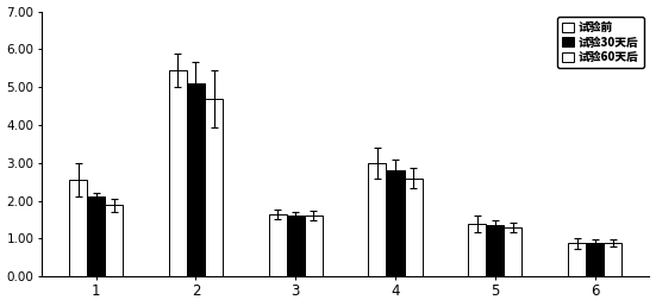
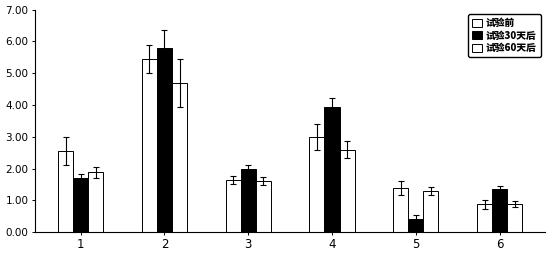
试验30天后/1: 2.10 -> 1.70
试验30天后/2: 5.10 -> 5.80
试验30天后/3: 1.60 -> 2.00
试验30天后/4: 2.82 -> 3.95
试验30天后/5: 1.36 -> 0.40
试验30天后/6: 0.88 -> 1.35
